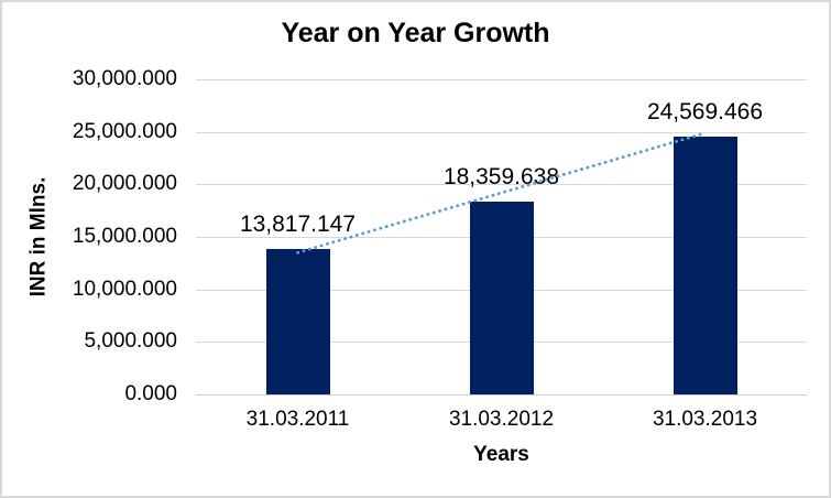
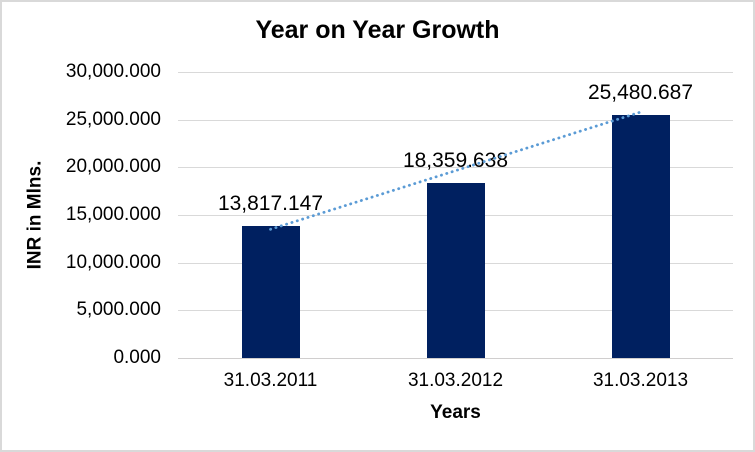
31.03.2013: 24,569.466 -> 25,480.687
